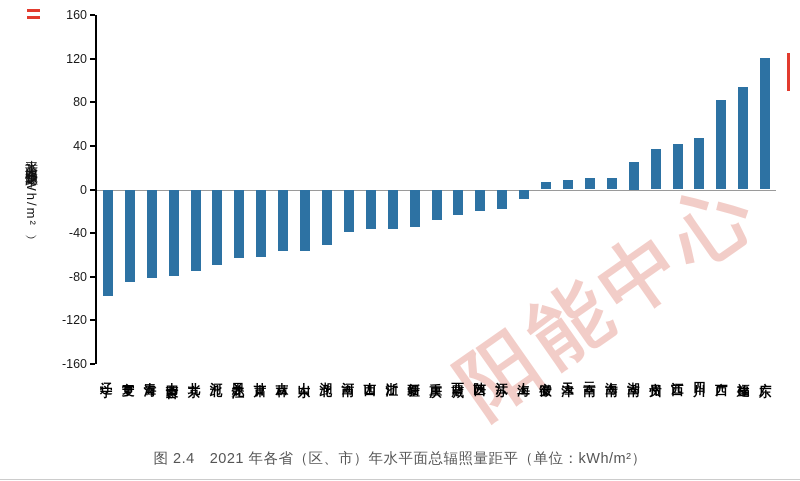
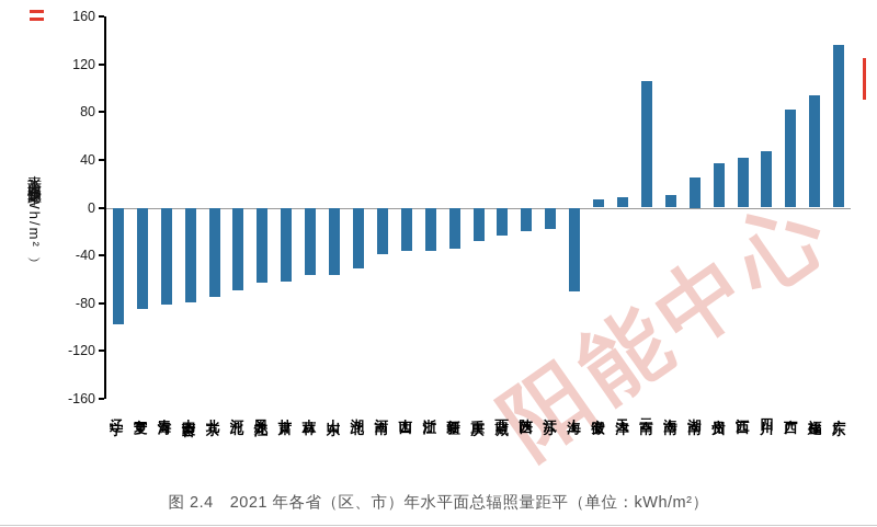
上海: -9 -> -70
云南: 11 -> 106
广东: 121 -> 136
